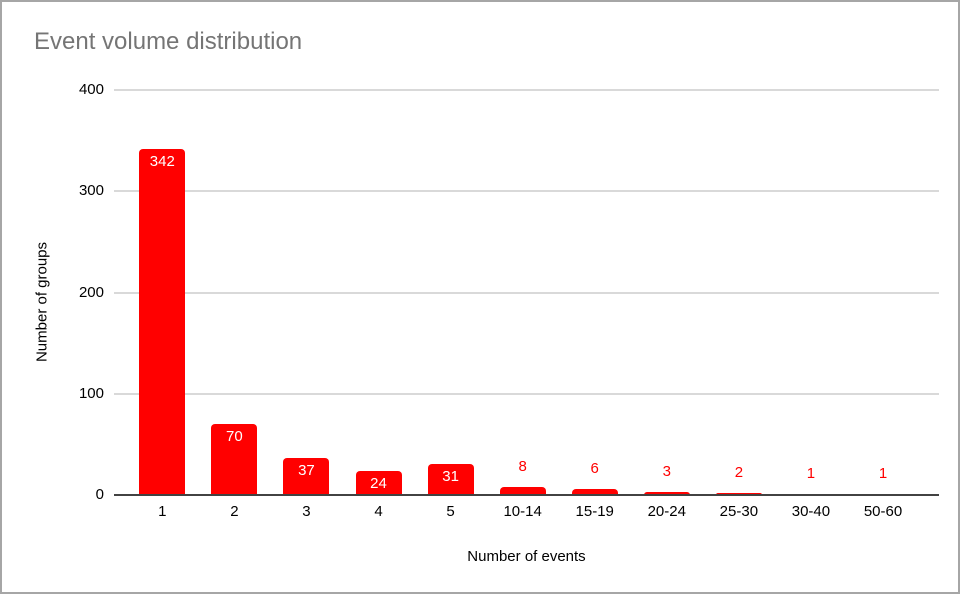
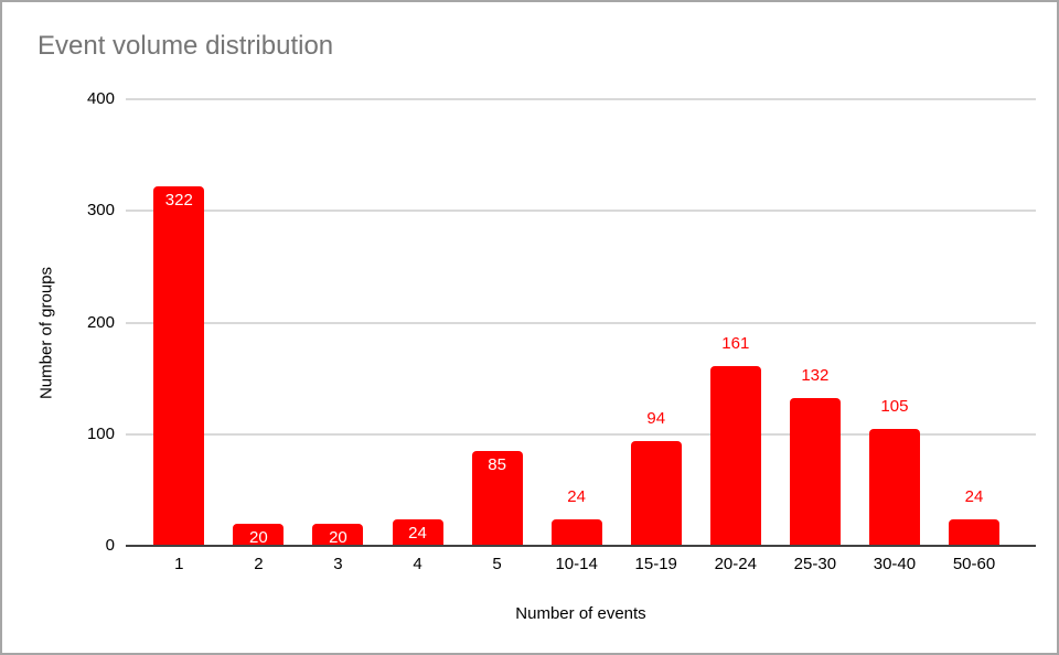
1: 342 -> 322
2: 70 -> 20
3: 37 -> 20
5: 31 -> 85
10-14: 8 -> 24
15-19: 6 -> 94
20-24: 3 -> 161
25-30: 2 -> 132
30-40: 1 -> 105
50-60: 1 -> 24
